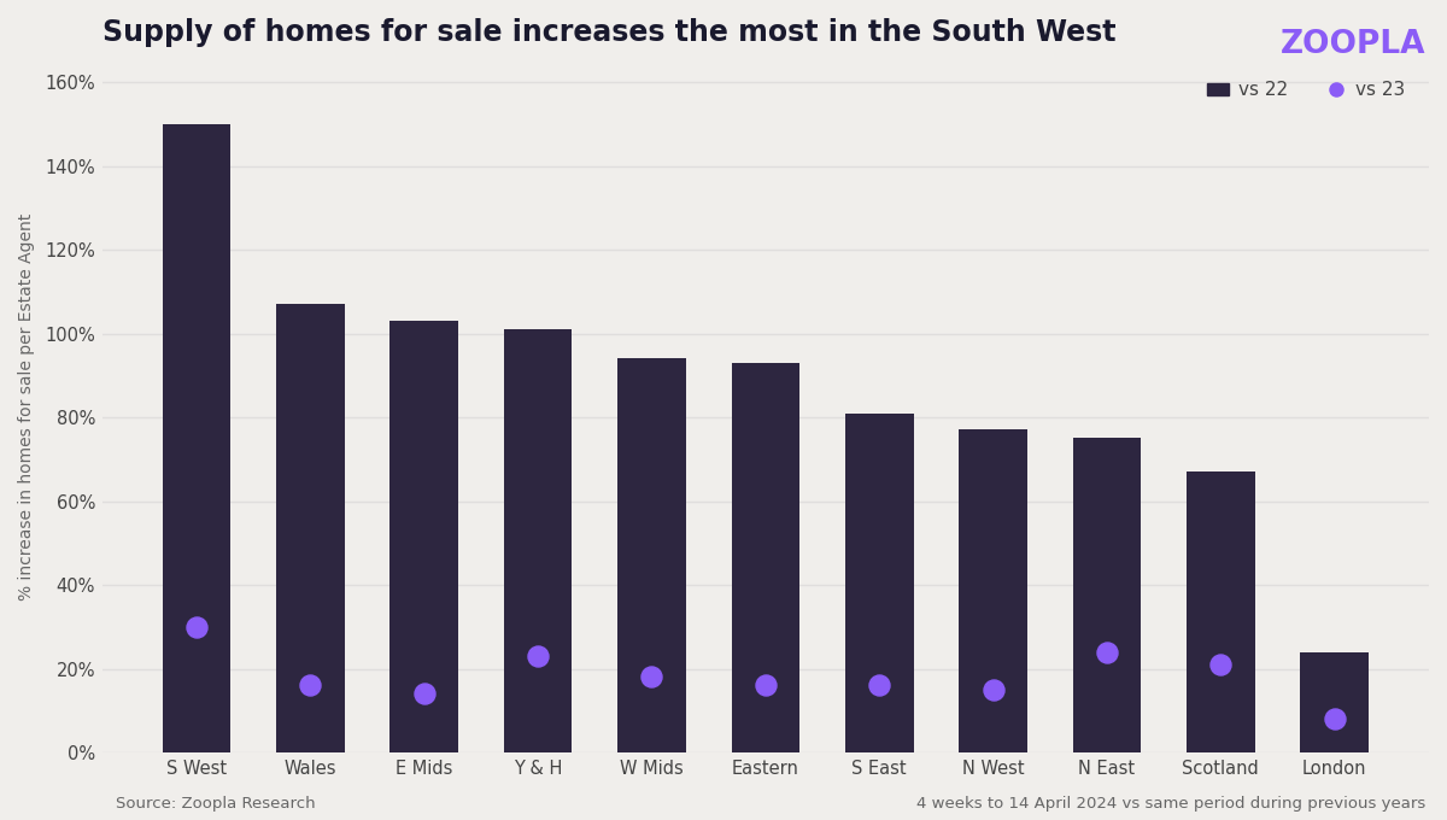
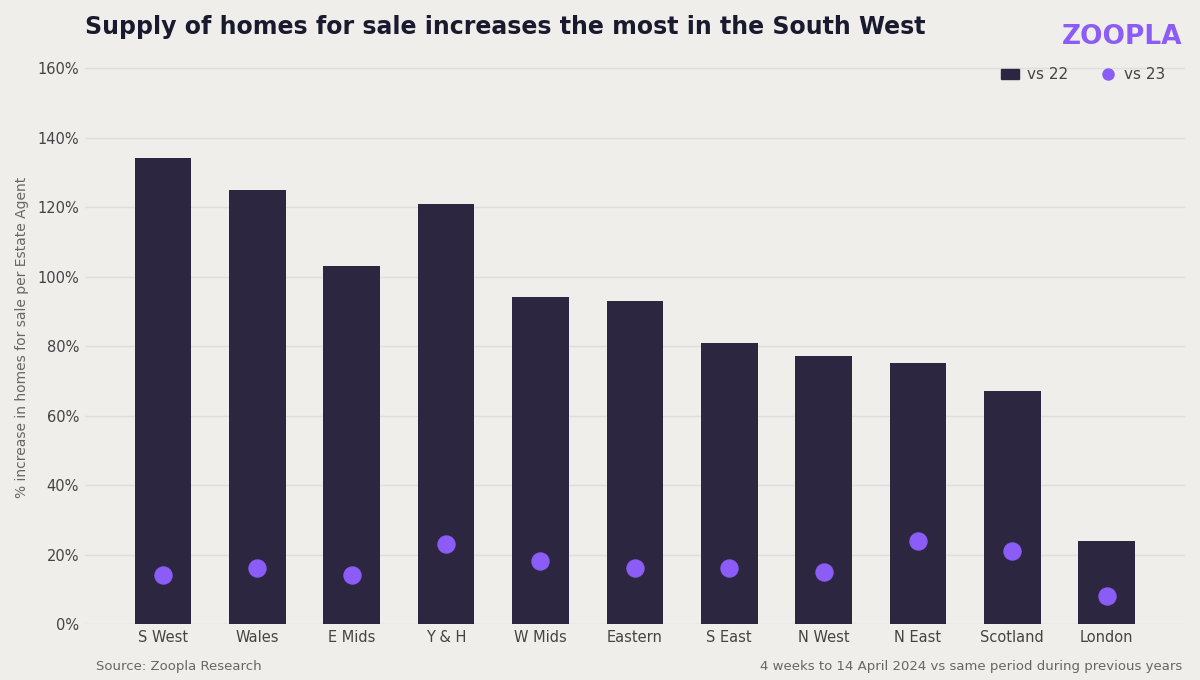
vs 22/S West: 150% -> 134%
vs 23/S West: 30% -> 14%
vs 22/Wales: 107% -> 125%
vs 22/Y & H: 101% -> 121%
